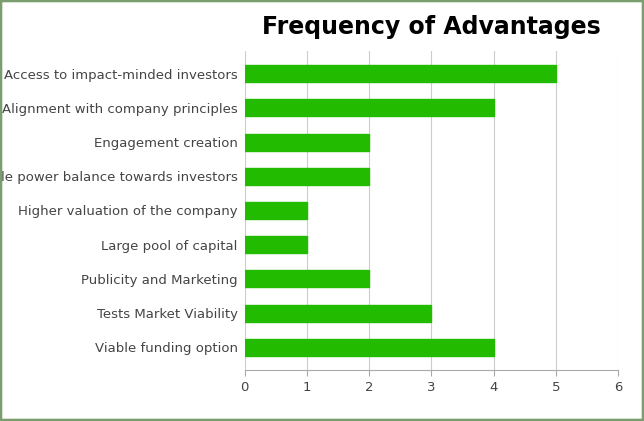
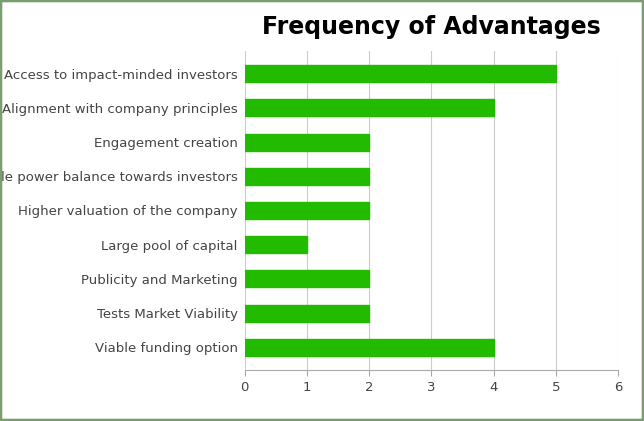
Higher valuation of the company: 1 -> 2
Tests Market Viability: 3 -> 2
